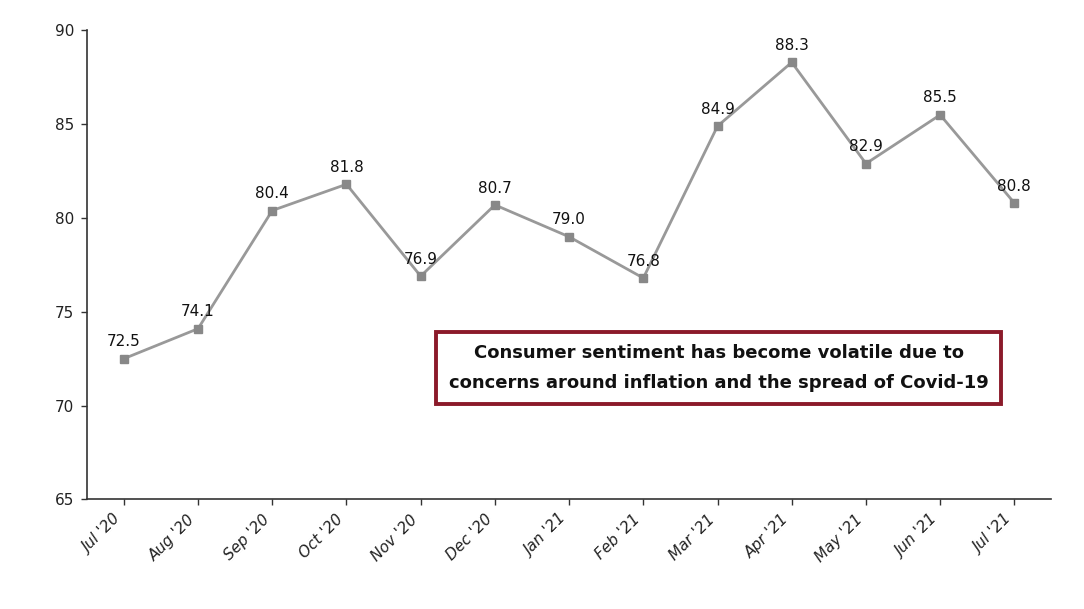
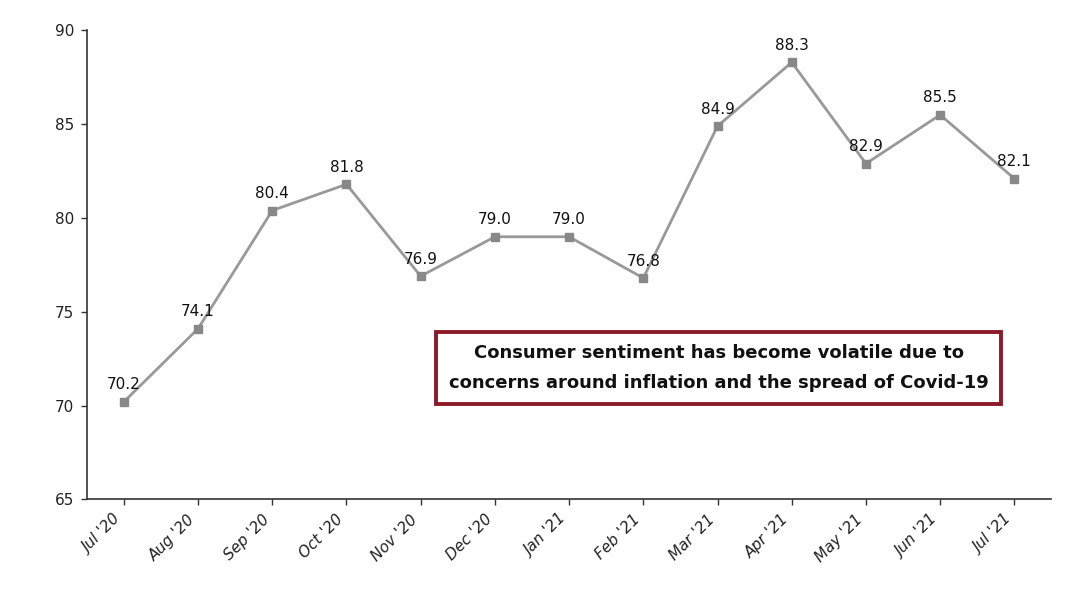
Jul '20: 72.5 -> 70.2
Dec '20: 80.7 -> 79.0
Jul '21: 80.8 -> 82.1
